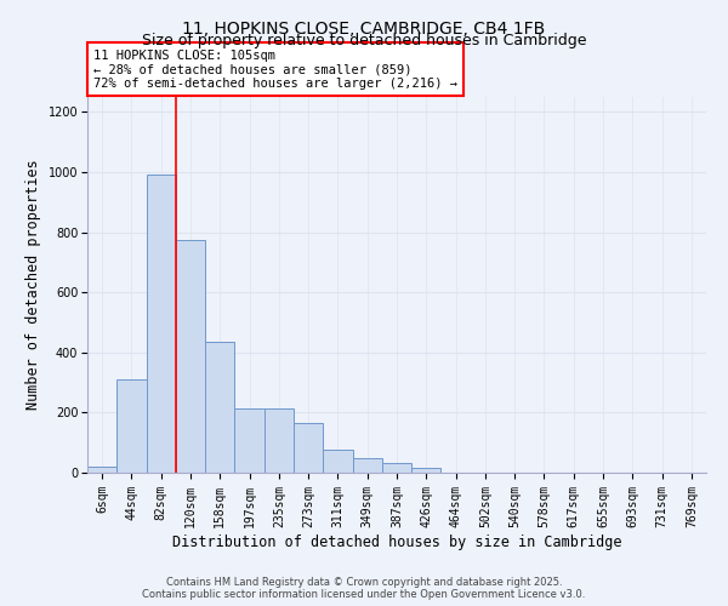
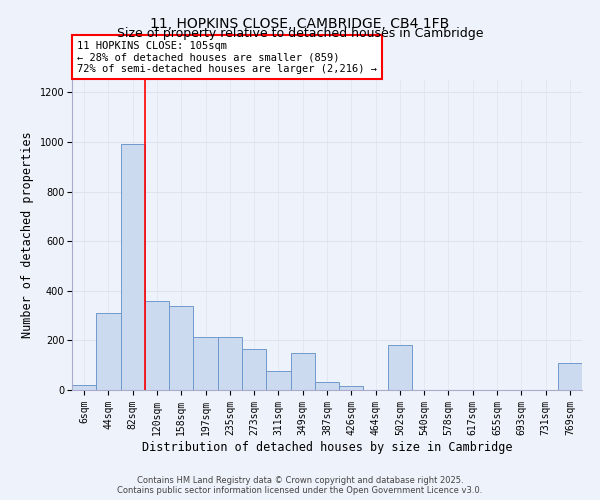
120sqm: 775 -> 360
158sqm: 435 -> 340
349sqm: 50 -> 150
502sqm: 1 -> 180
769sqm: 2 -> 110
